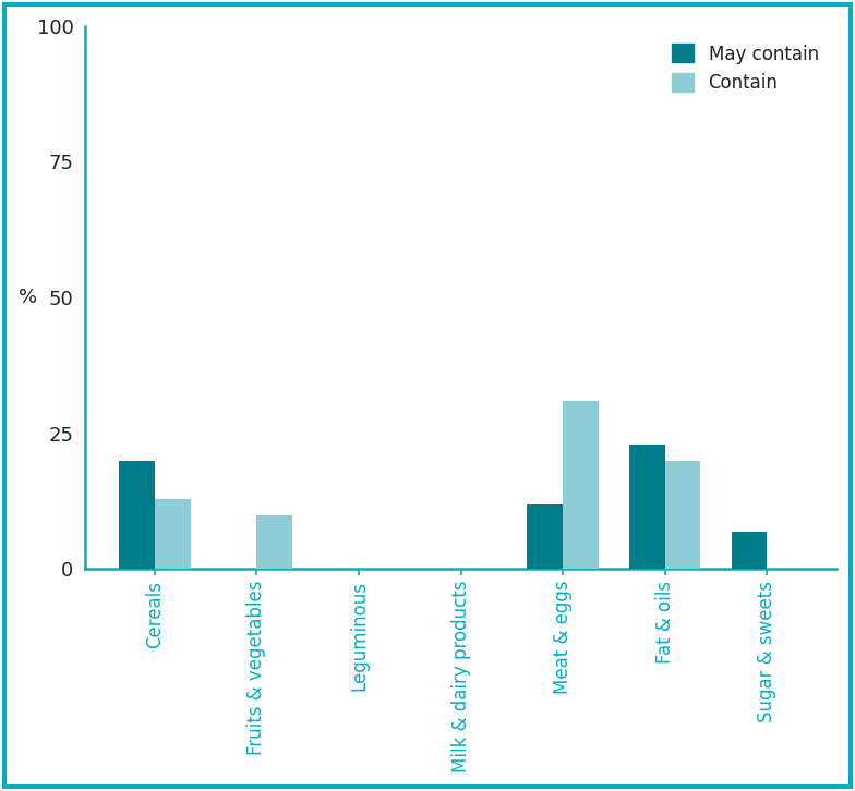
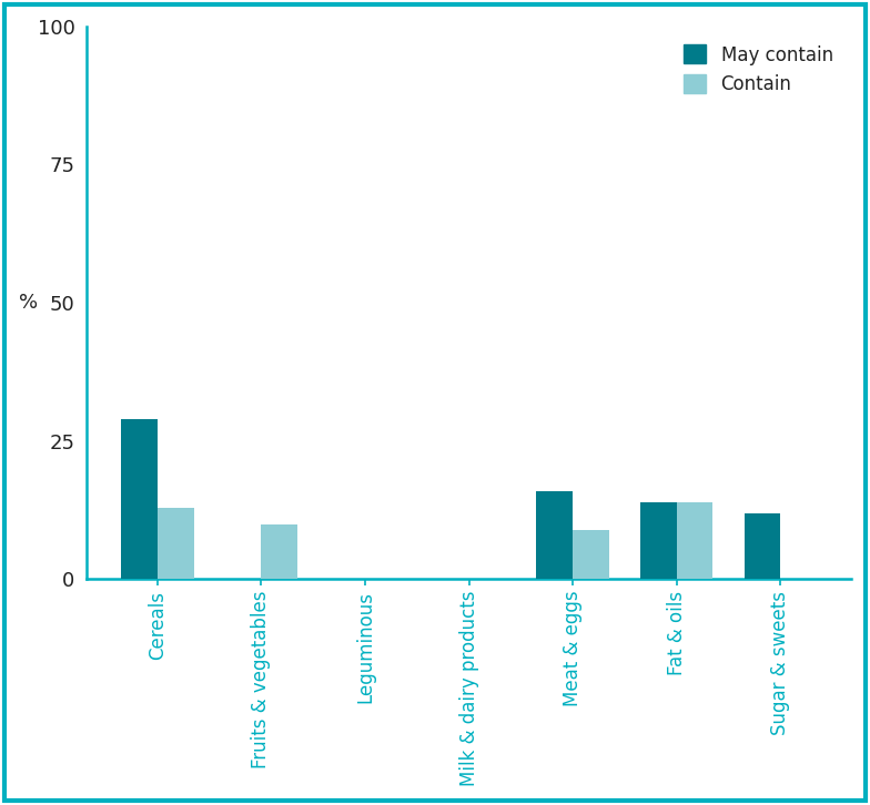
May contain/Cereals: 20 -> 29
May contain/Meat & eggs: 12 -> 16
Contain/Meat & eggs: 31 -> 9
May contain/Fat & oils: 23 -> 14
Contain/Fat & oils: 20 -> 14
May contain/Sugar & sweets: 7 -> 12
